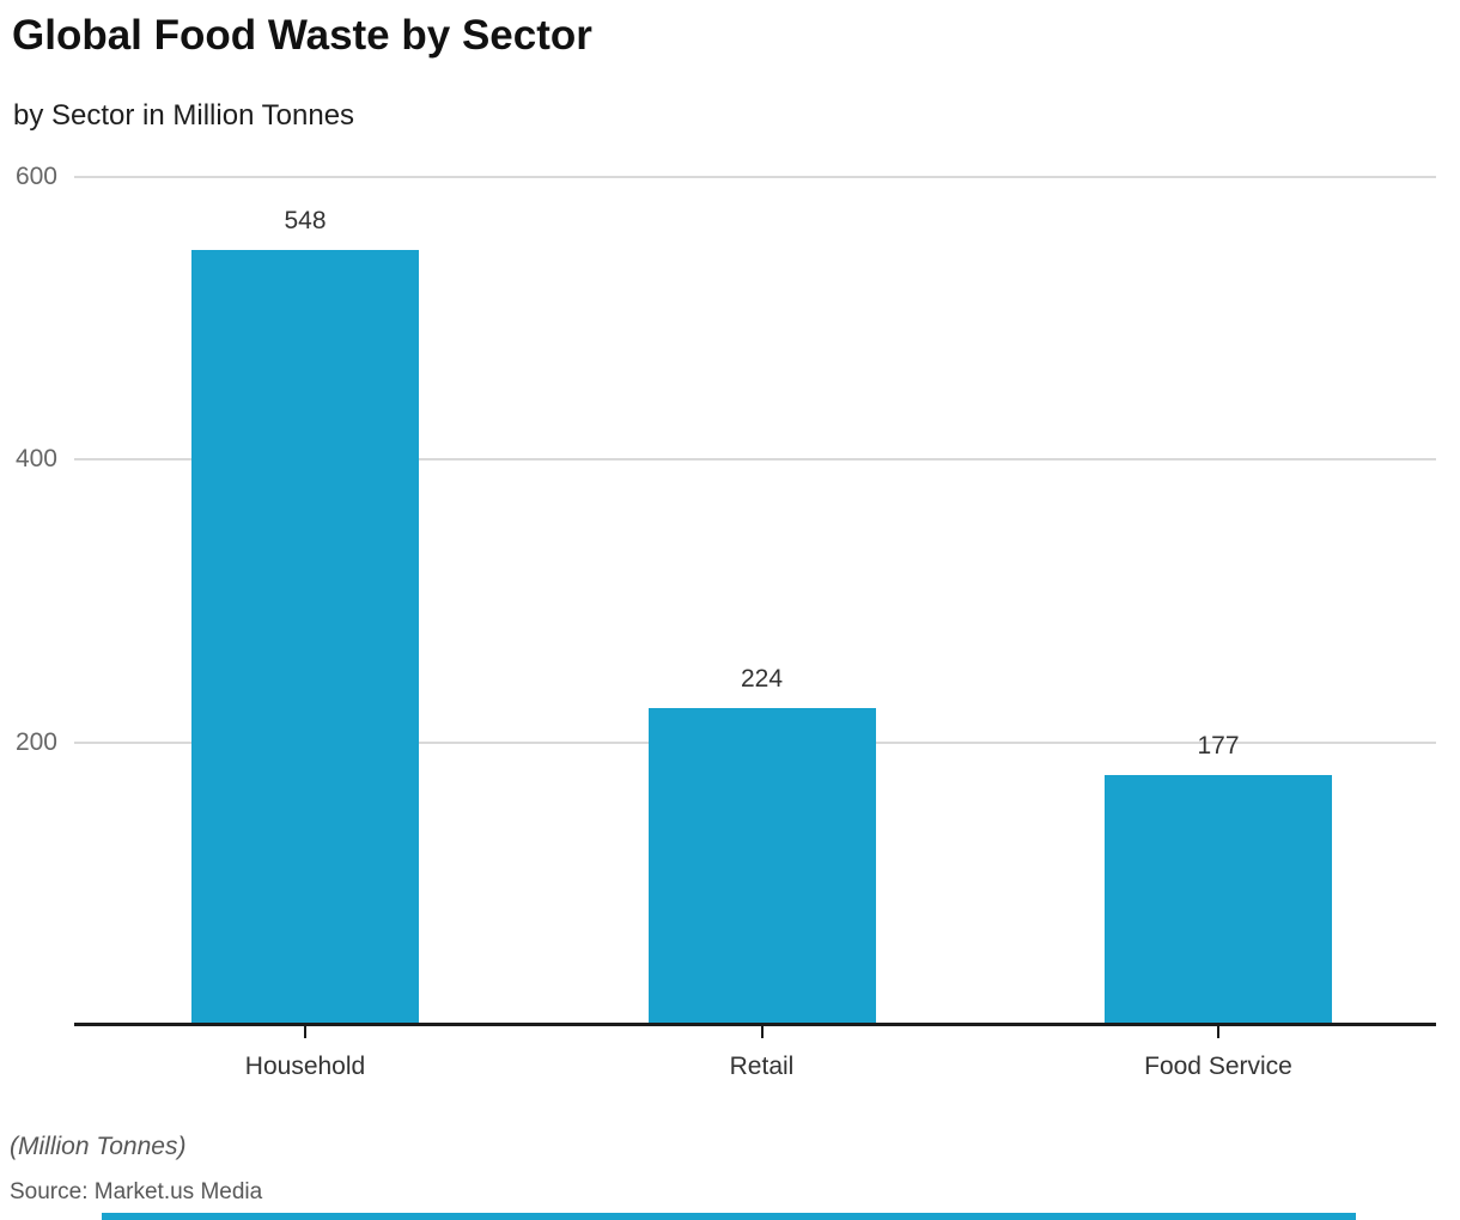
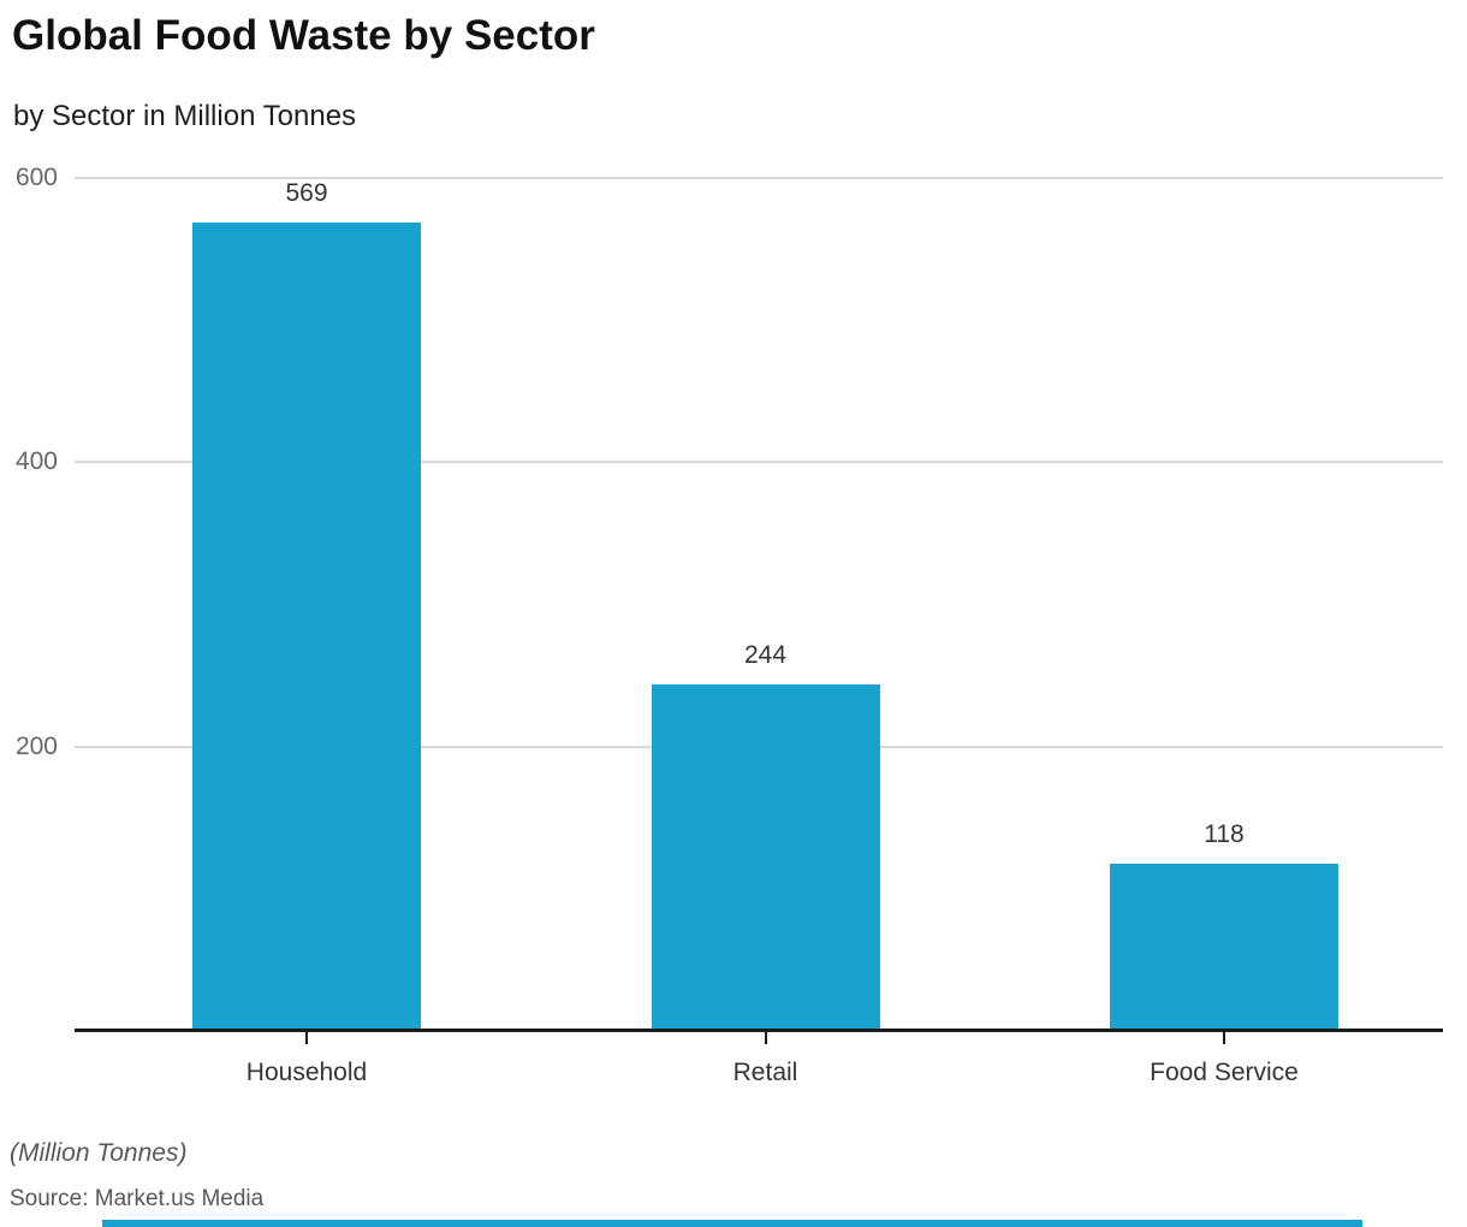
Household: 548 -> 569
Retail: 224 -> 244
Food Service: 177 -> 118
